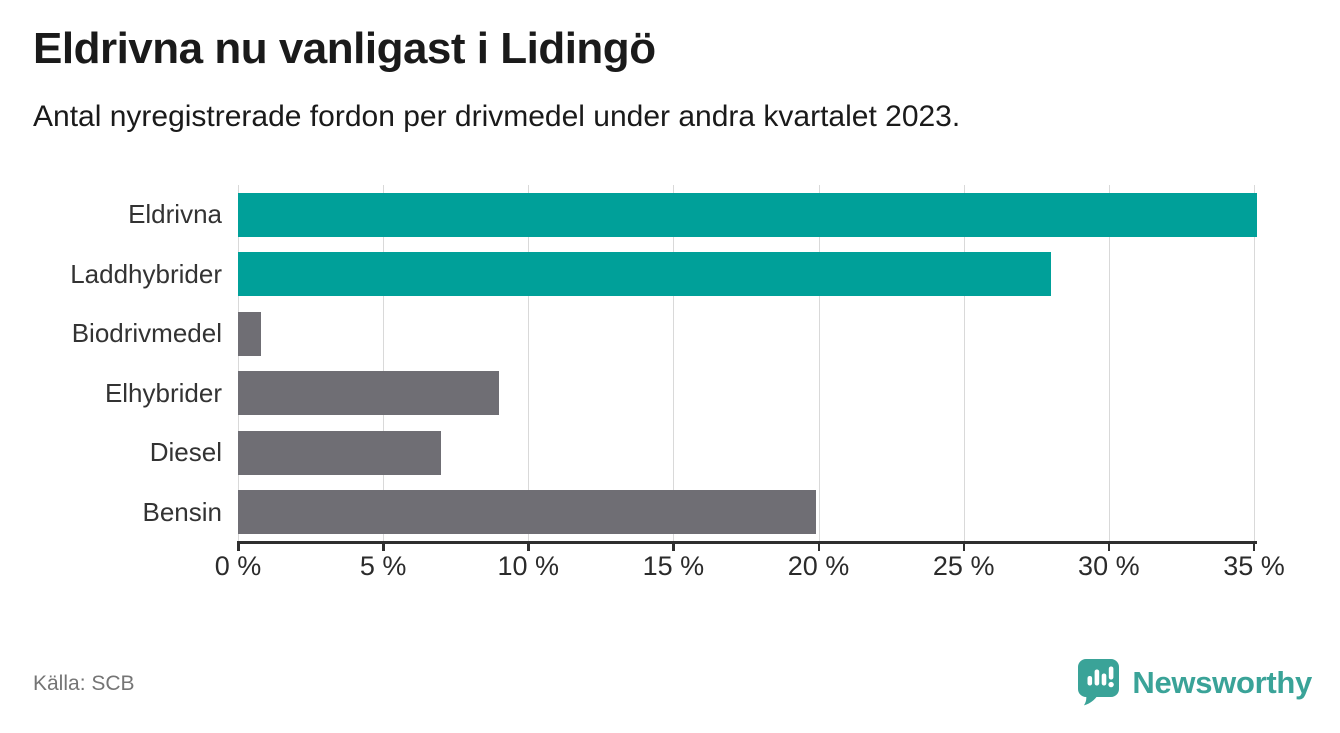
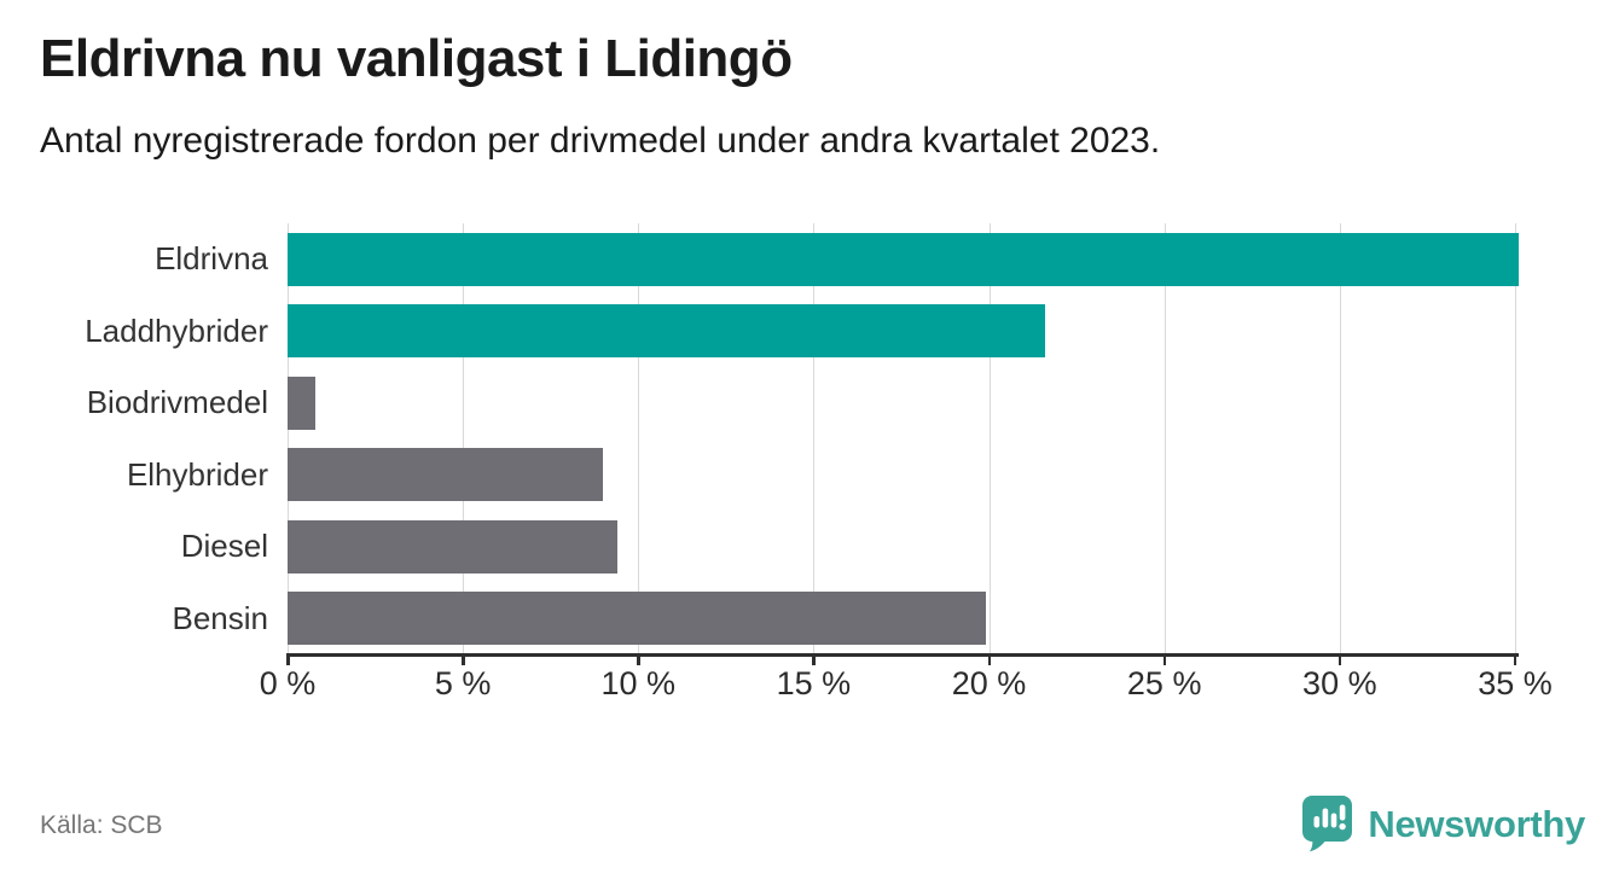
Laddhybrider: 28.0% -> 21.6%
Diesel: 7.0% -> 9.4%
